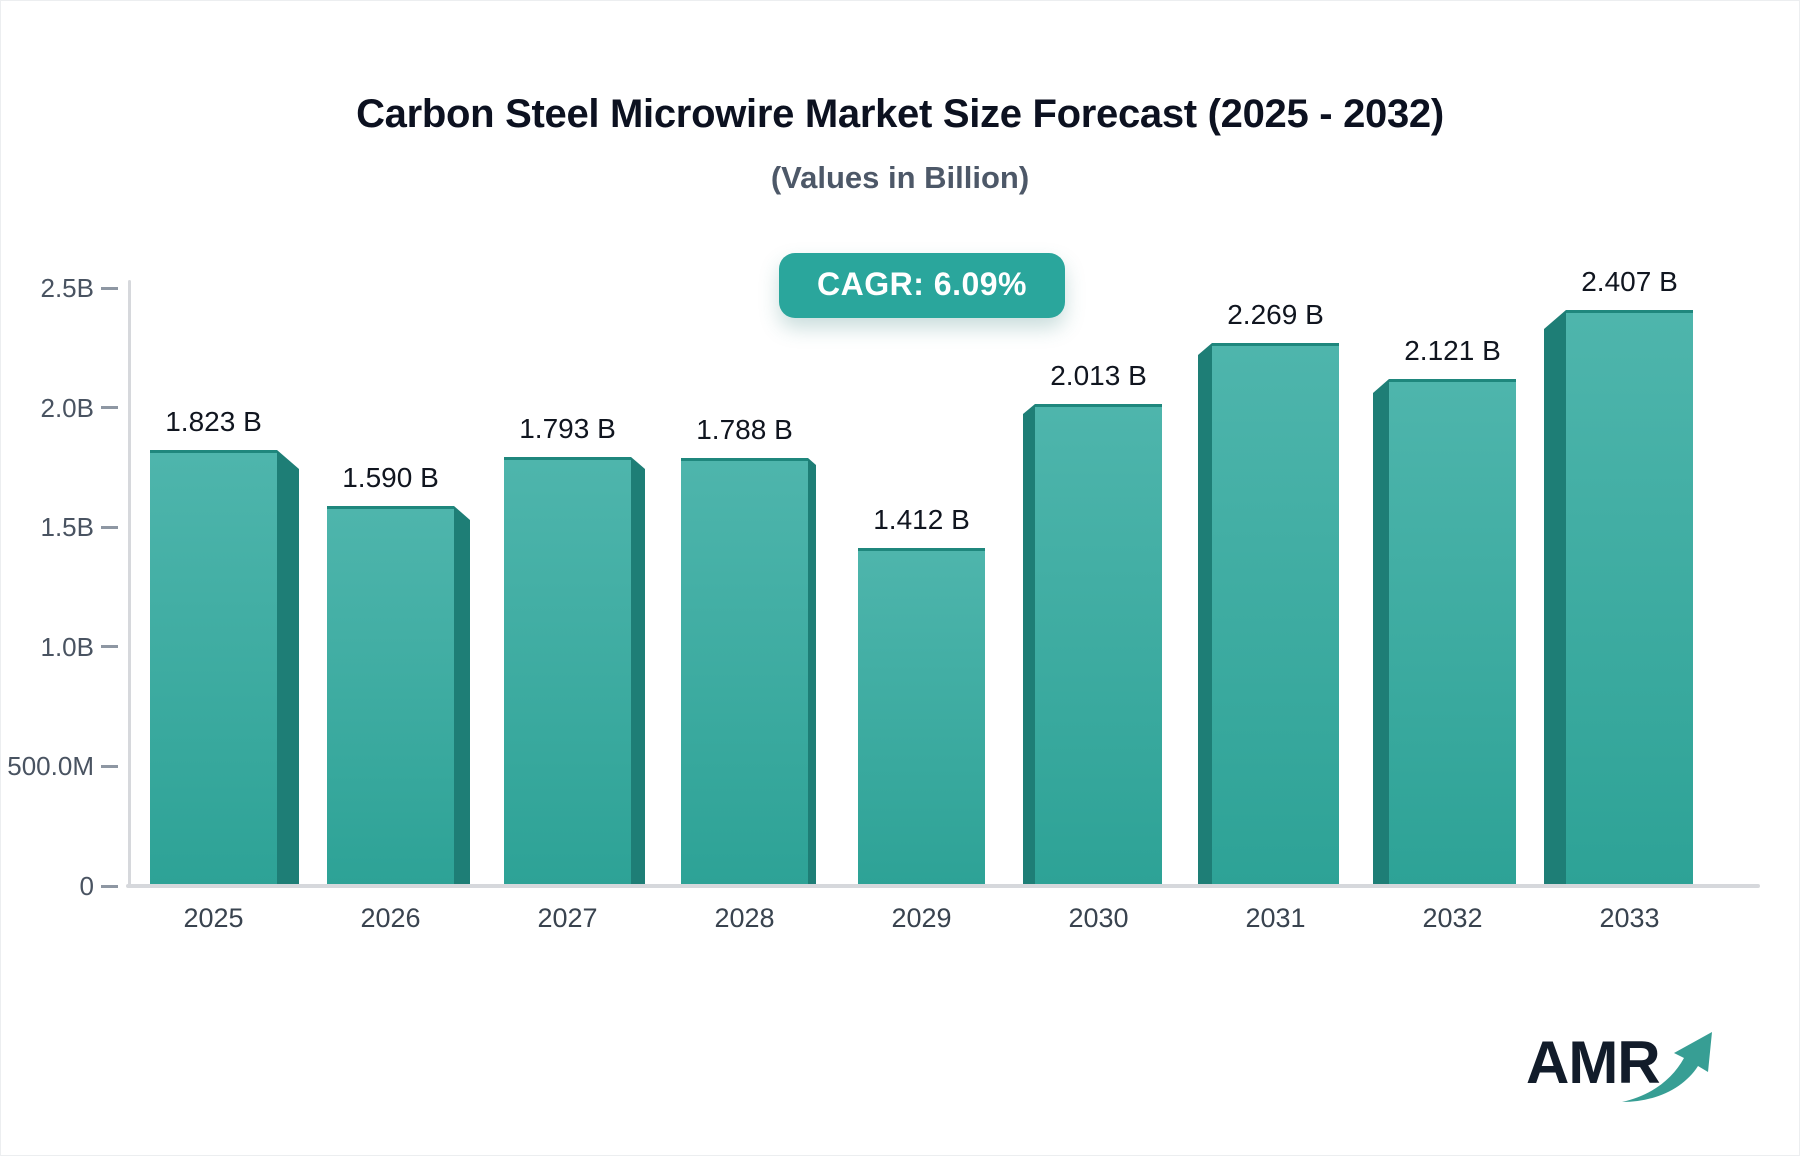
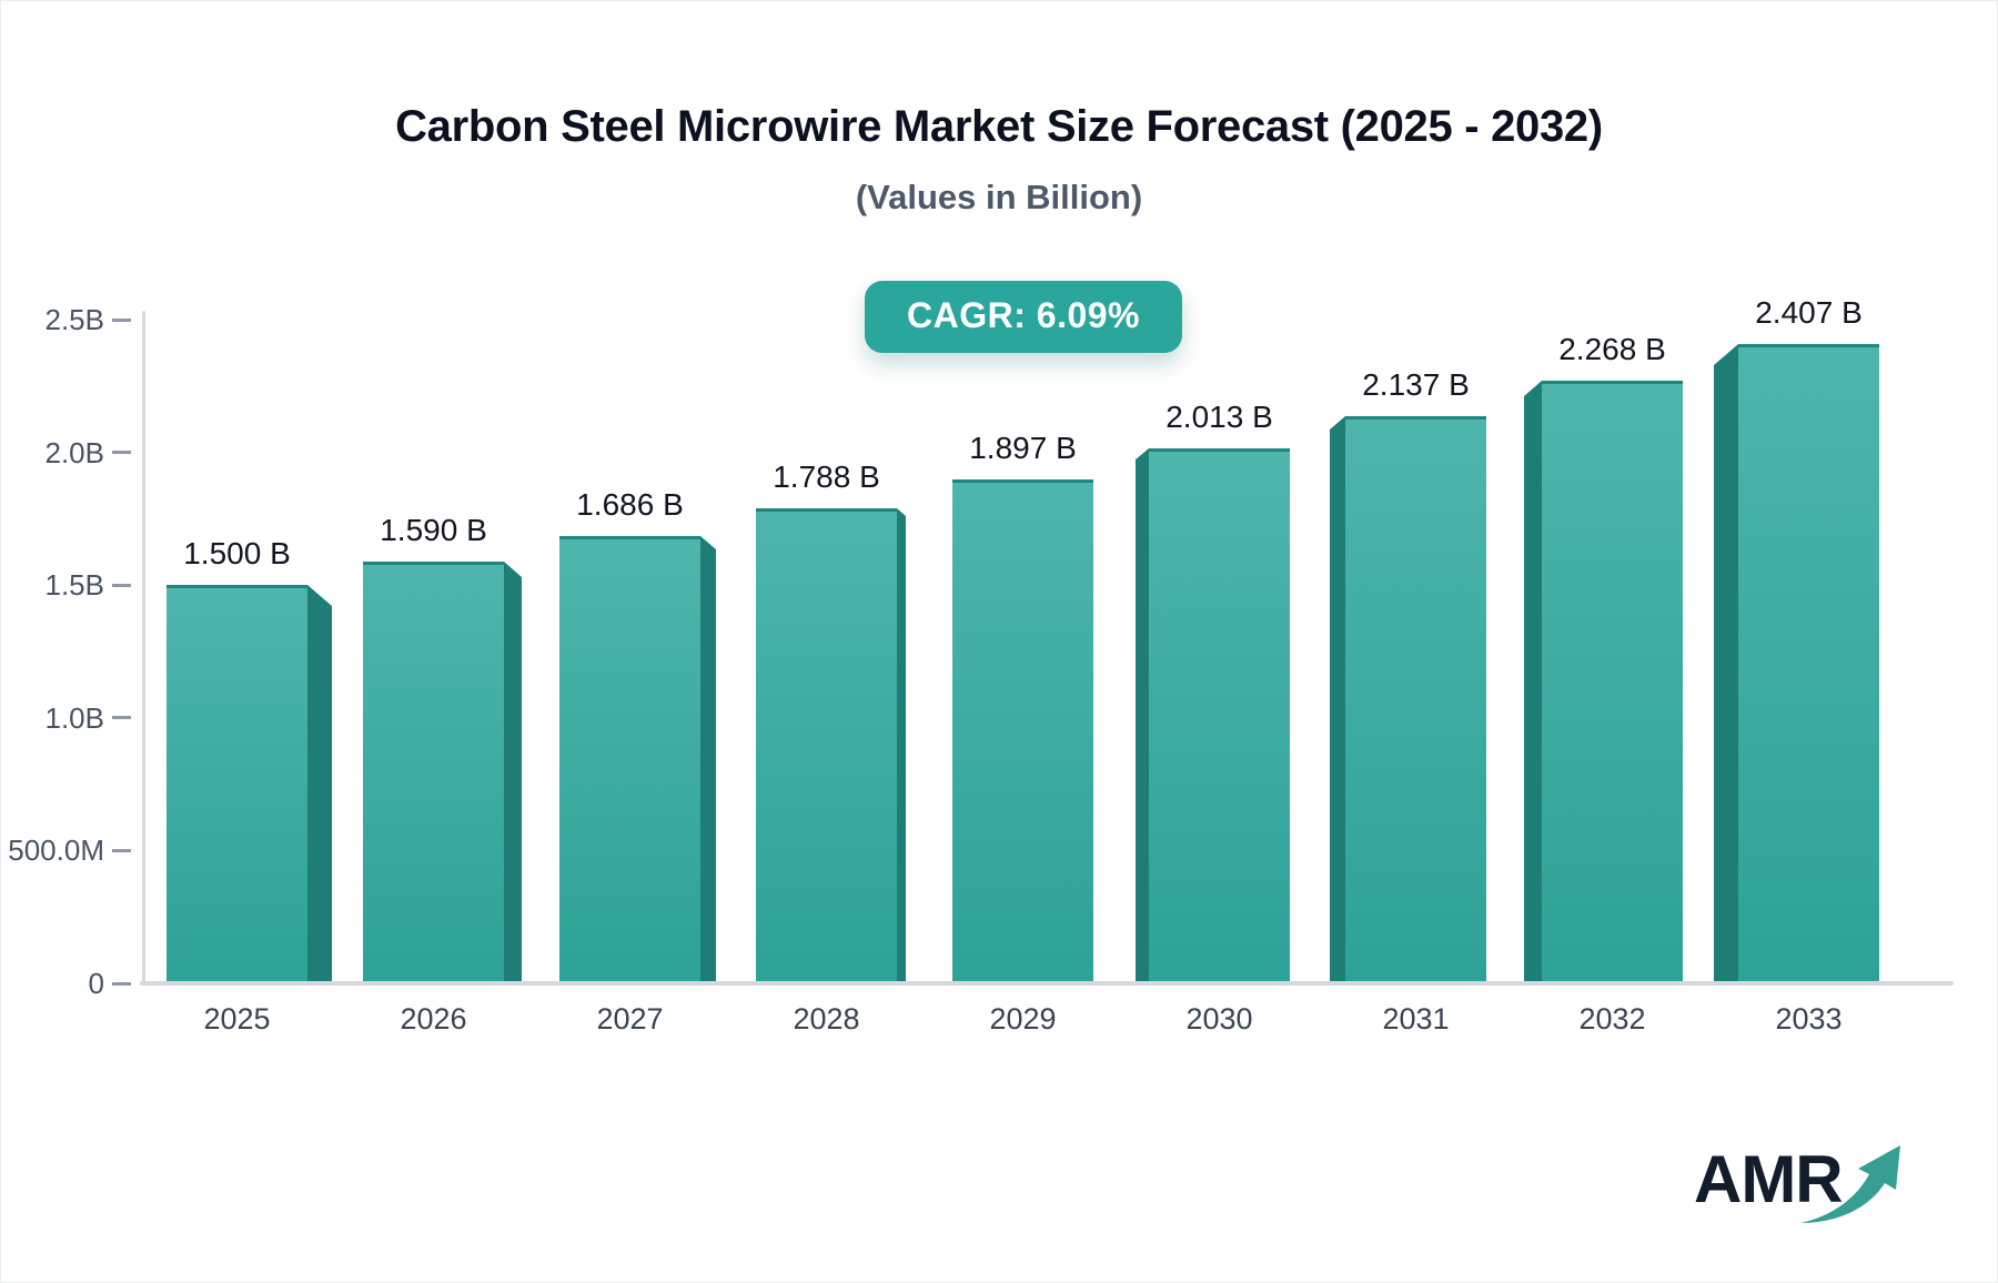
2025: 1.823 -> 1.500
2027: 1.793 -> 1.686
2029: 1.412 -> 1.897
2031: 2.269 -> 2.137
2032: 2.121 -> 2.268
